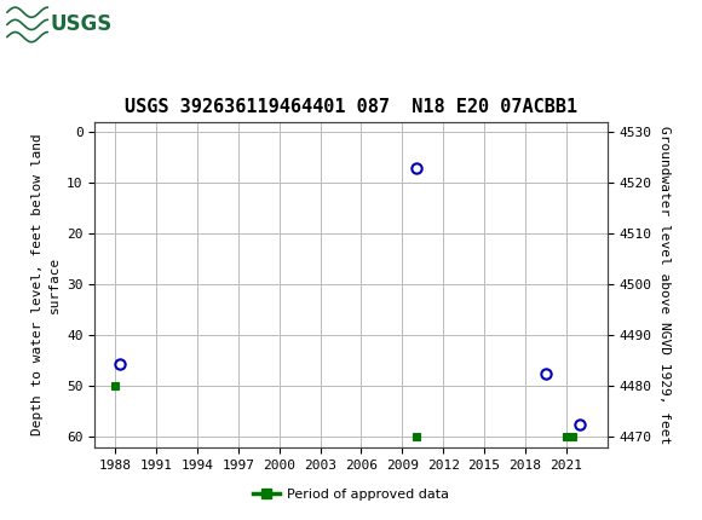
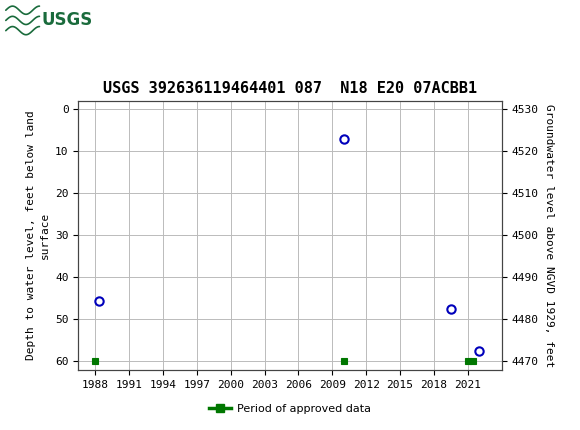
USGS 392636119464401 087 N18 E20 07ACBB1/Period of approved data/1988: 50 -> 60
